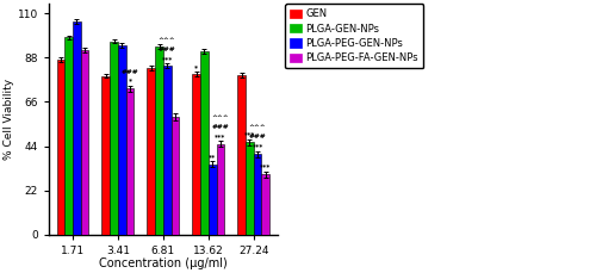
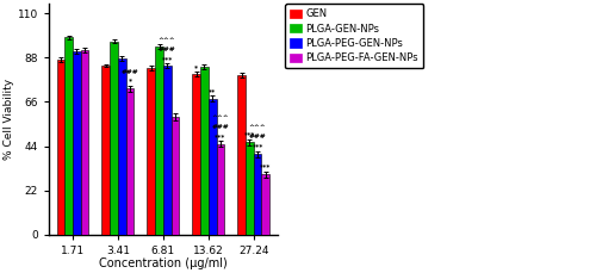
PLGA-PEG-GEN-NPs/1.71: 106 -> 91
GEN/3.41: 79 -> 84
PLGA-PEG-GEN-NPs/3.41: 94 -> 88
PLGA-GEN-NPs/13.62: 91 -> 84
PLGA-PEG-GEN-NPs/13.62: 35 -> 68
